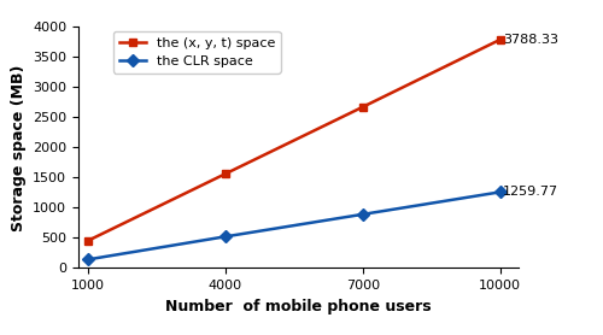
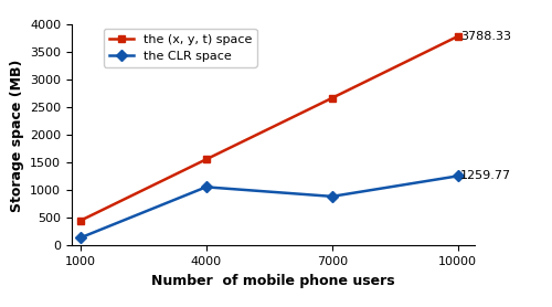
the CLR space/4000: 520 -> 1060
